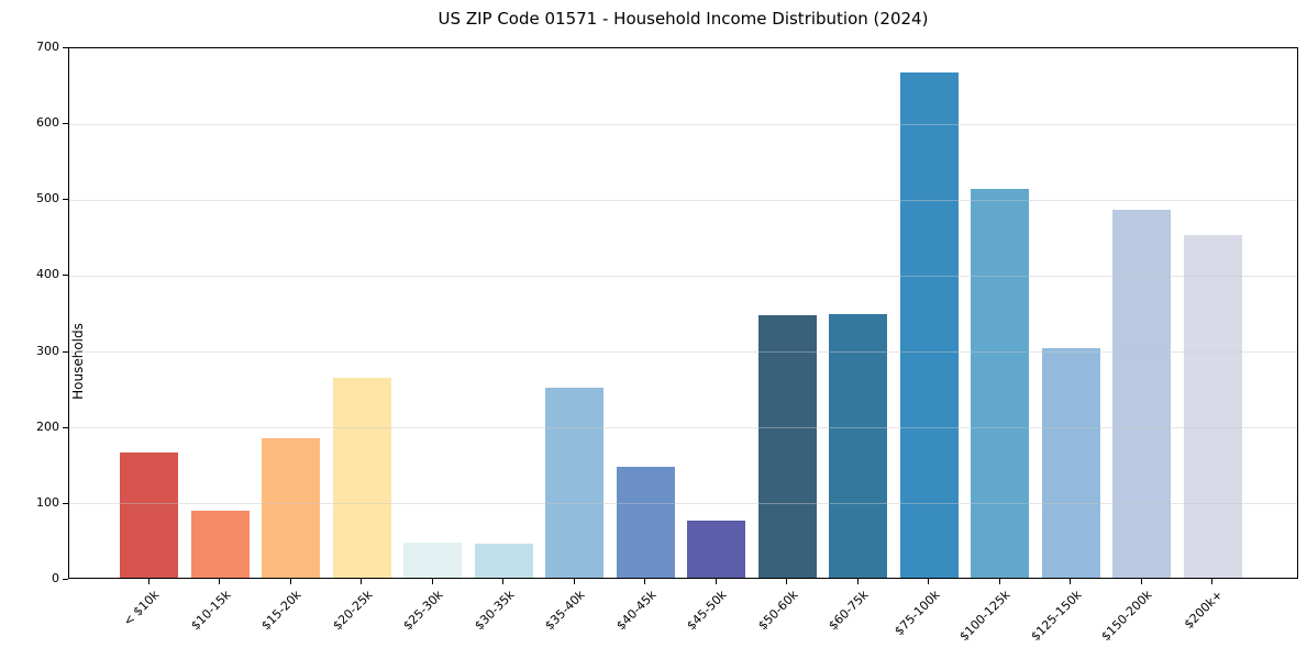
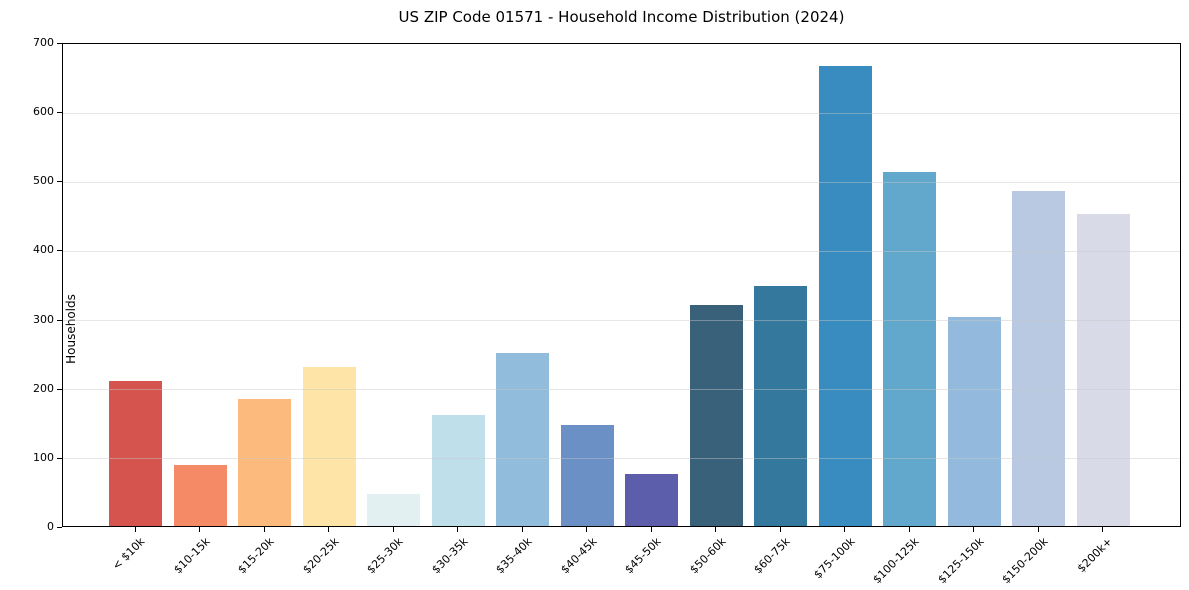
< $10k: 160 -> 210
$20-25k: 260 -> 230
$30-35k: 40 -> 160
$50-60k: 340 -> 320
